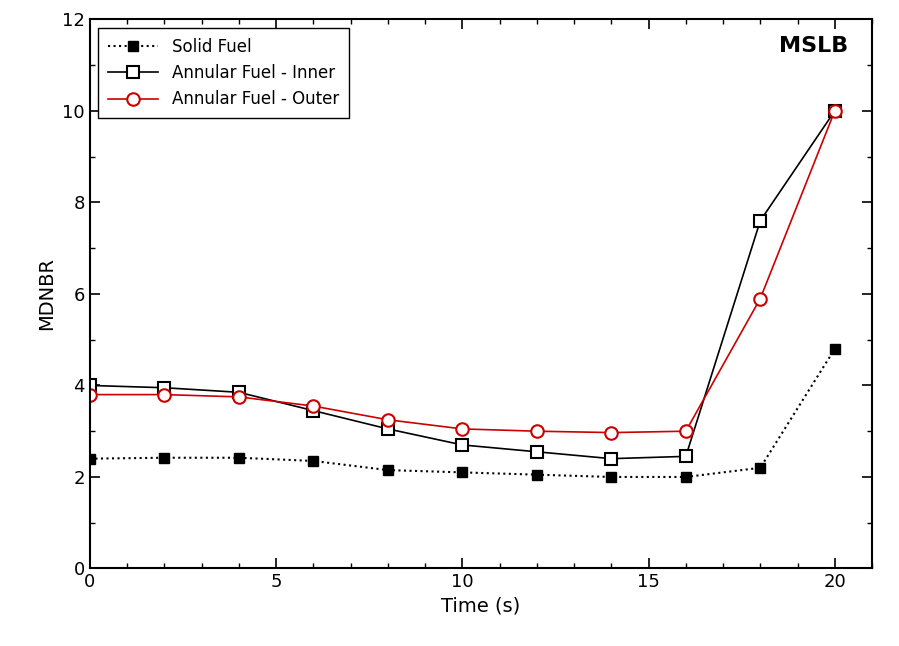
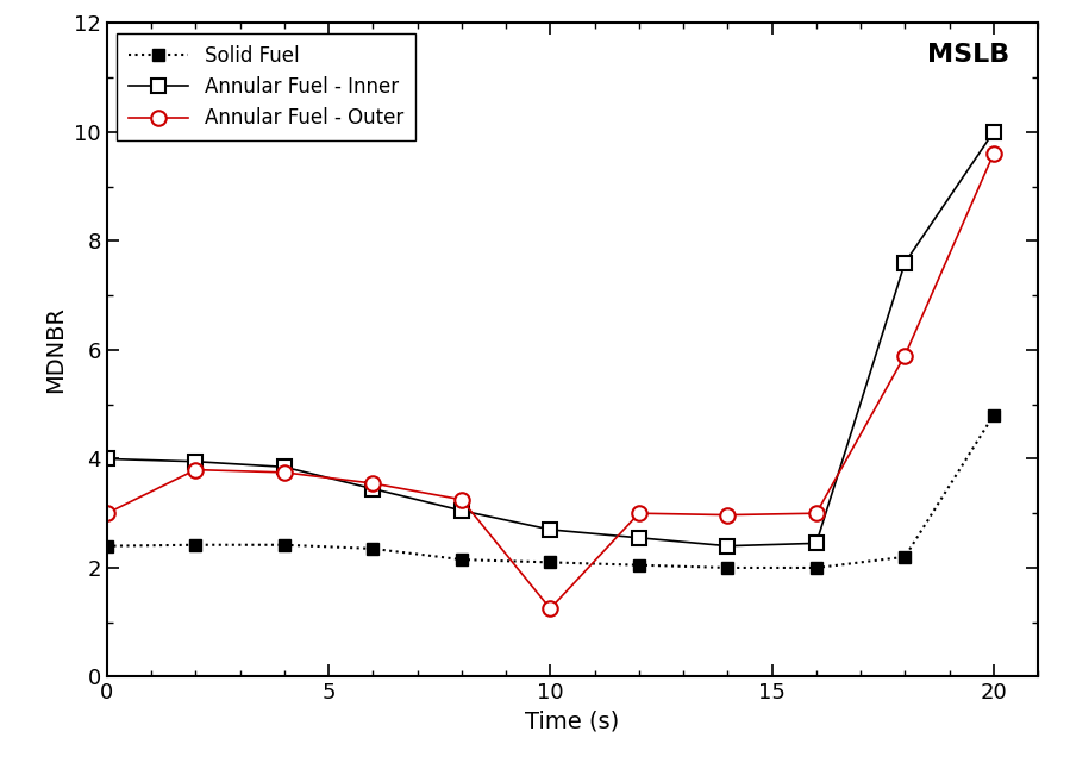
Annular Fuel - Outer/0: 3.80 -> 3.00
Annular Fuel - Outer/10: 3.05 -> 1.25
Annular Fuel - Outer/20: 10.00 -> 9.60
